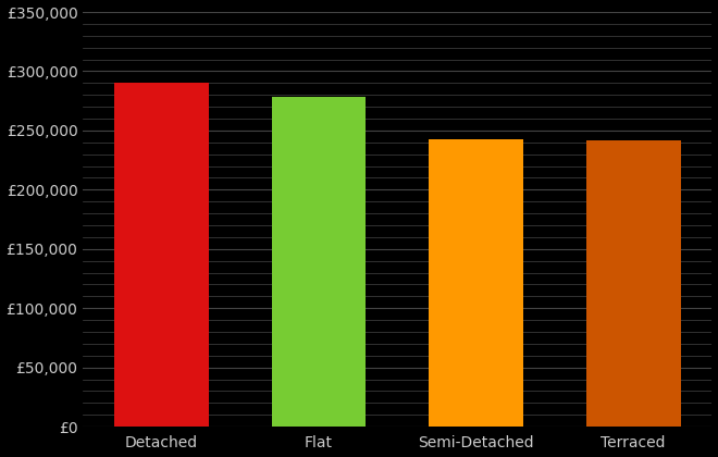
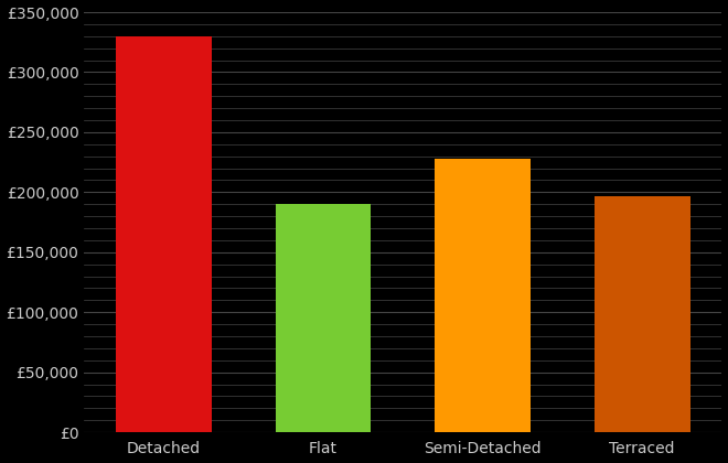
Detached: £290,000 -> £330,000
Flat: £278,000 -> £190,000
Semi-Detached: £243,000 -> £228,000
Terraced: £242,000 -> £197,000
